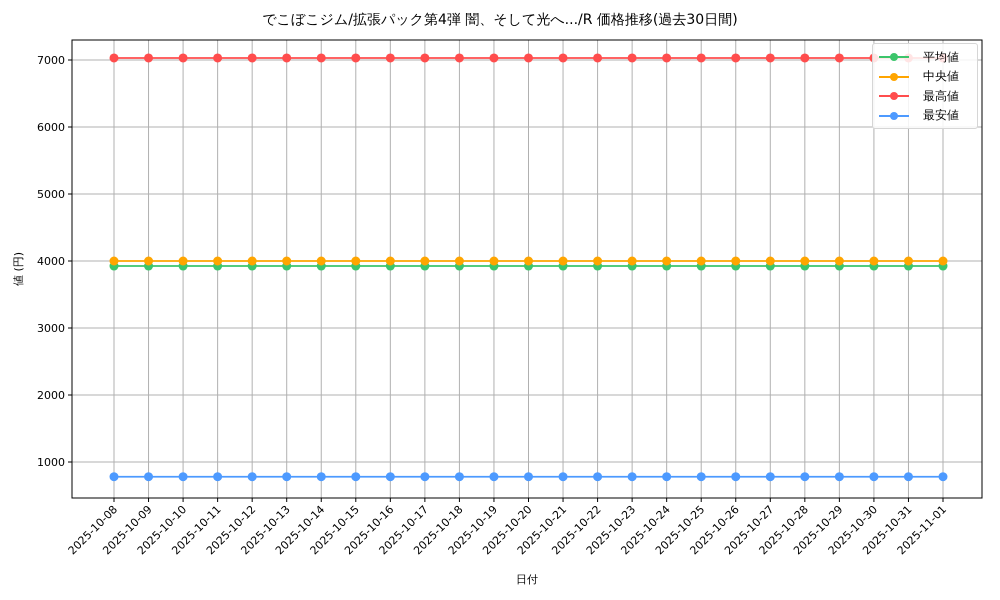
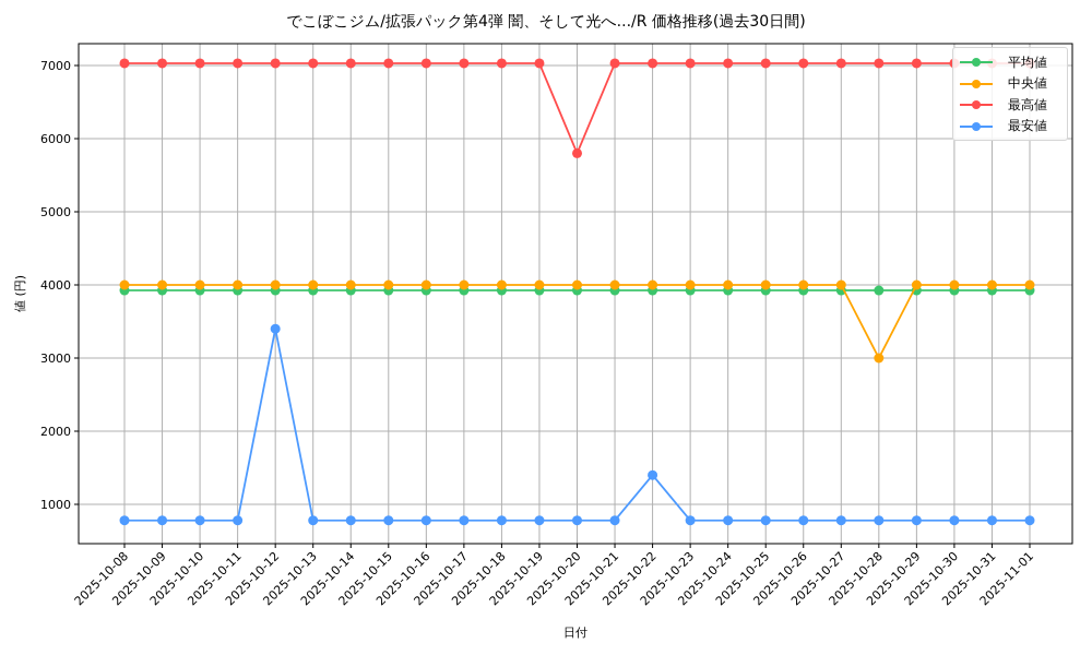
最安値/2025-10-12: 800 -> 3400
最高値/2025-10-20: 7000 -> 5800
最安値/2025-10-22: 800 -> 1400
中央値/2025-10-28: 4000 -> 3000
